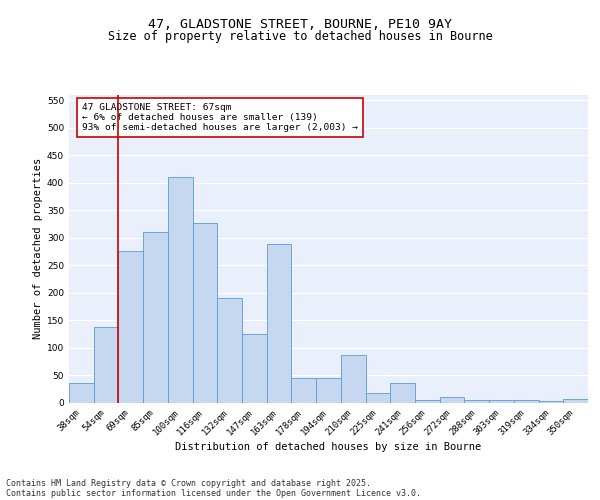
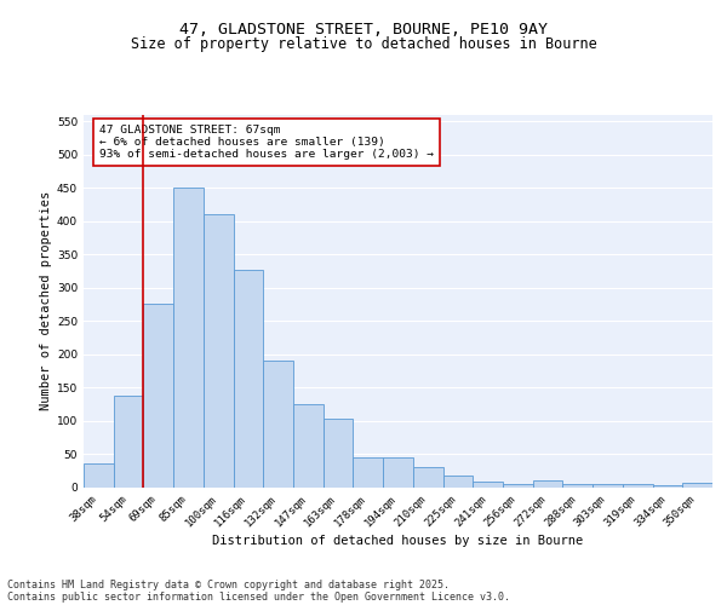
85sqm: 310 -> 450
163sqm: 288 -> 103
210sqm: 86 -> 30
241sqm: 36 -> 8
